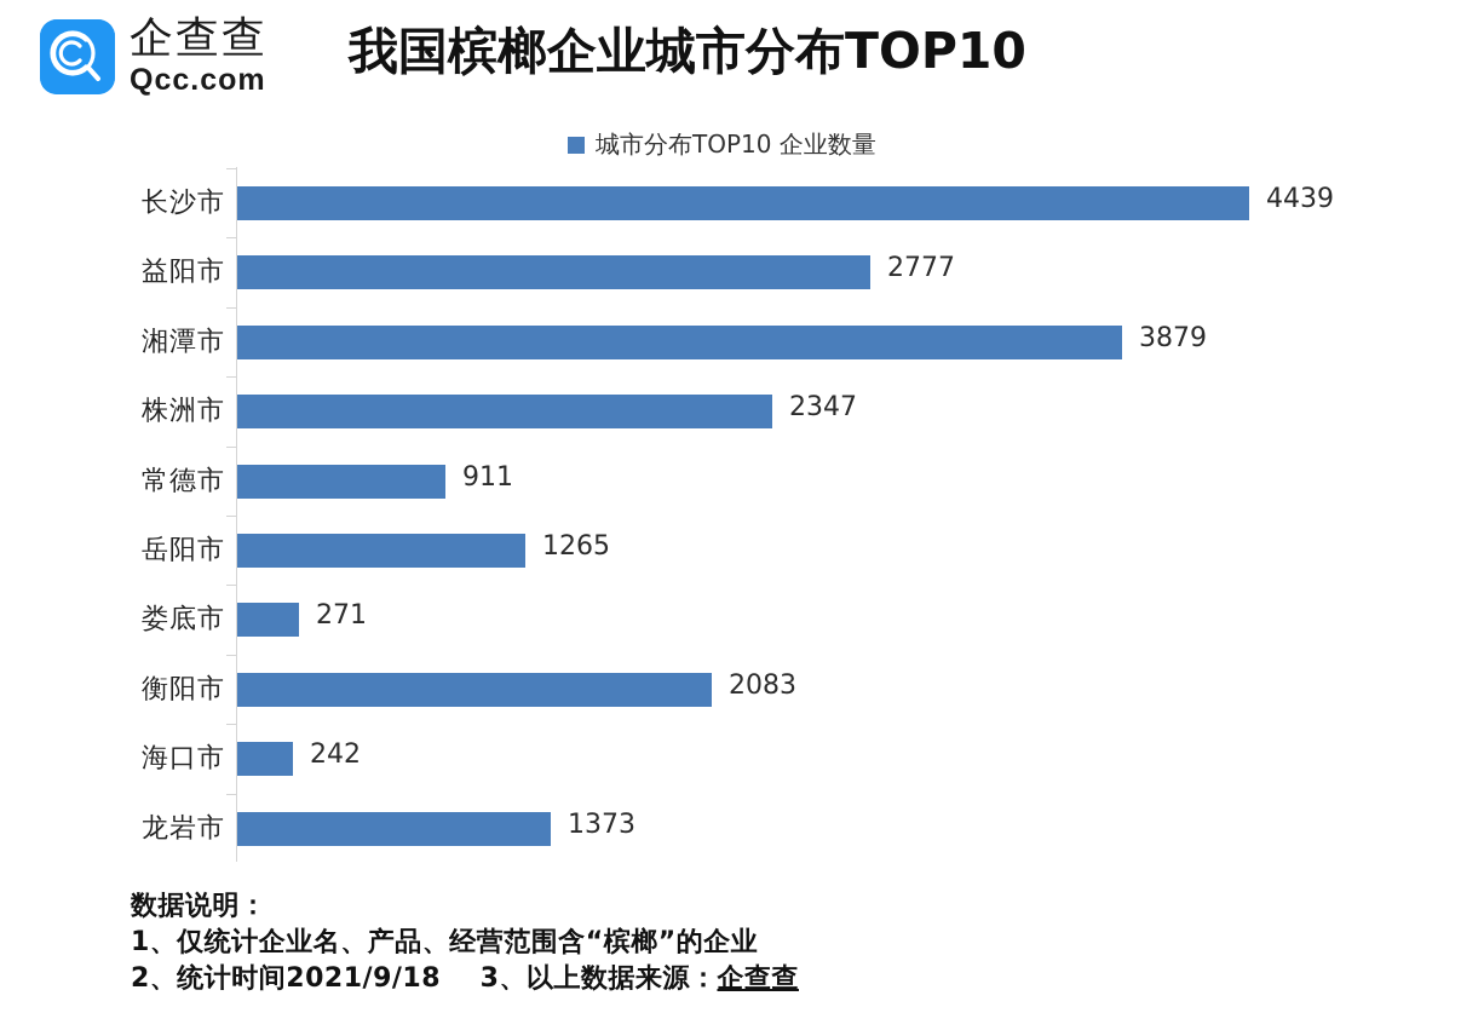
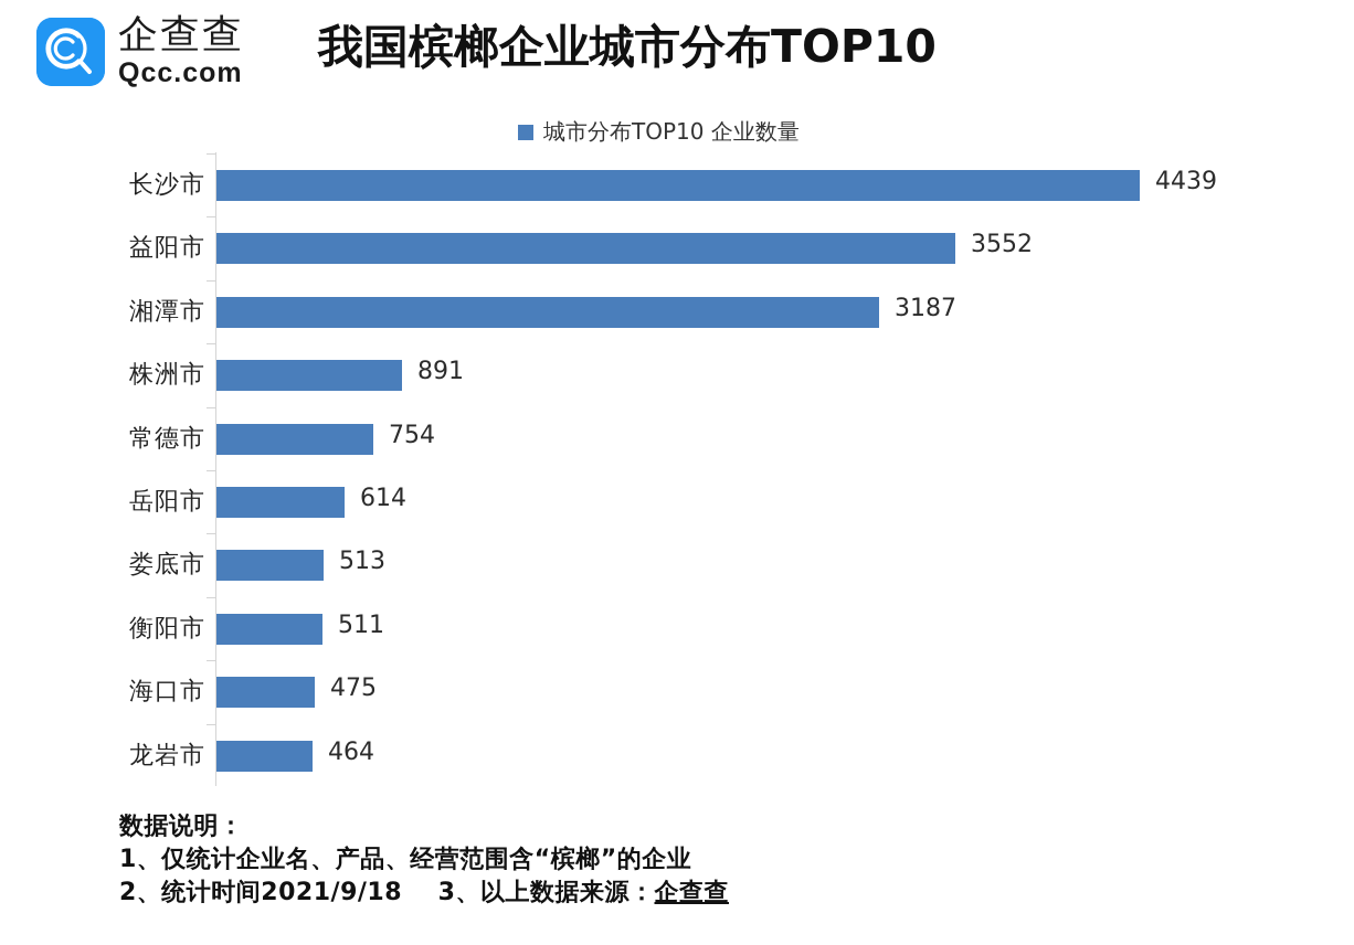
益阳市: 2777 -> 3552
湘潭市: 3879 -> 3187
株洲市: 2347 -> 891
常德市: 911 -> 754
岳阳市: 1265 -> 614
娄底市: 271 -> 513
衡阳市: 2083 -> 511
海口市: 242 -> 475
龙岩市: 1373 -> 464
